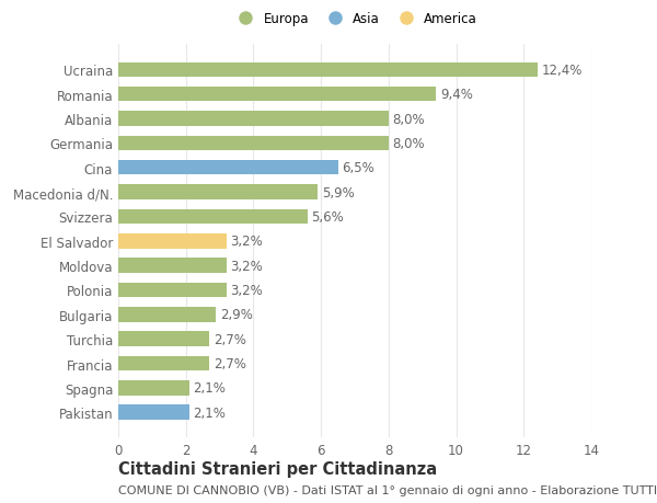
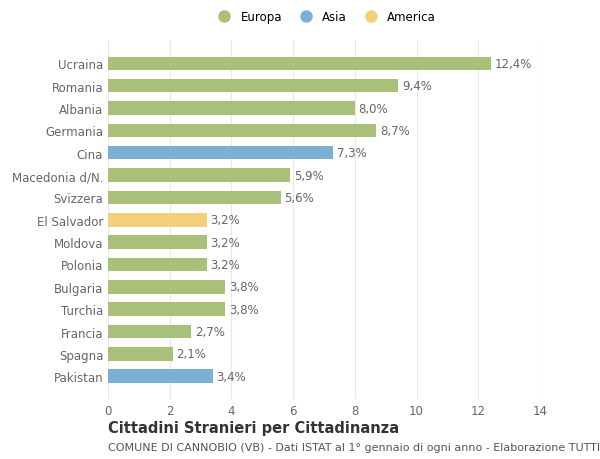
Germania: 8,0% -> 8,7%
Cina: 6,5% -> 7,3%
Bulgaria: 2,9% -> 3,8%
Turchia: 2,7% -> 3,8%
Pakistan: 2,1% -> 3,4%
